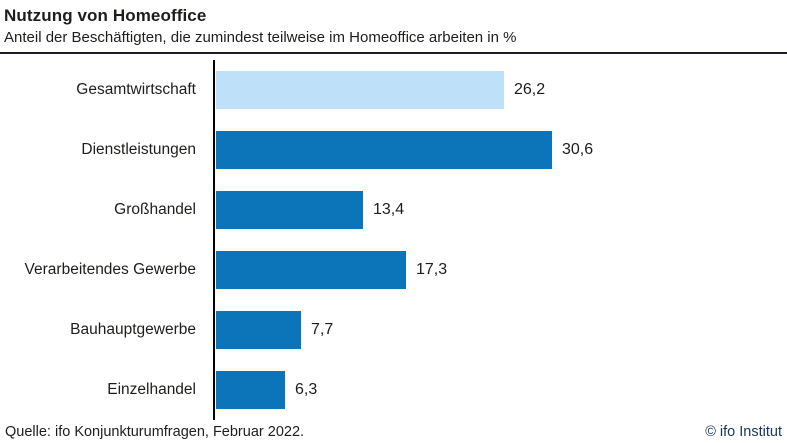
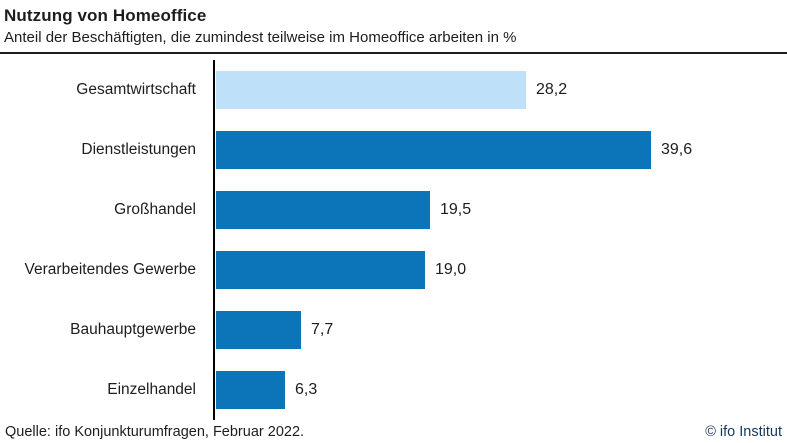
Gesamtwirtschaft: 26,2 -> 28,2
Dienstleistungen: 30,6 -> 39,6
Großhandel: 13,4 -> 19,5
Verarbeitendes Gewerbe: 17,3 -> 19,0
